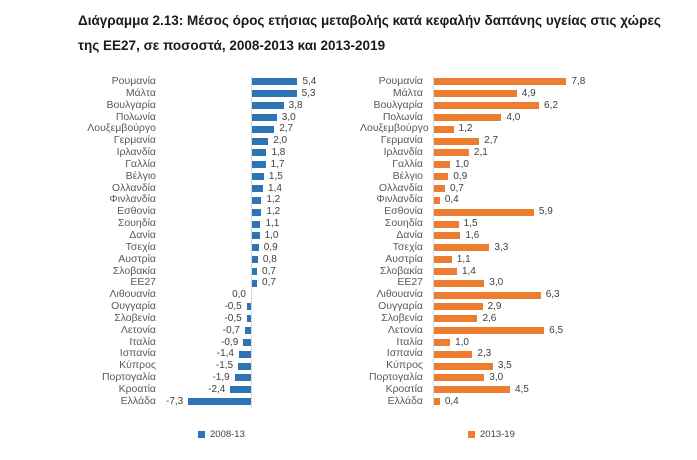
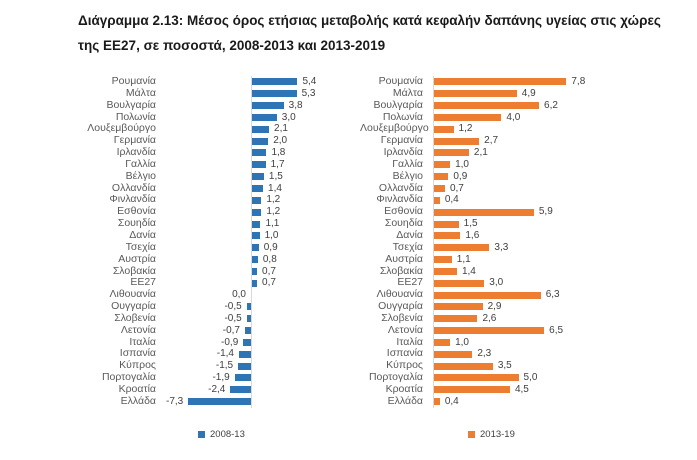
2008-13/Λουξεμβούργο: 2,7 -> 2,1
2013-19/Πορτογαλία: 3,0 -> 5,0
